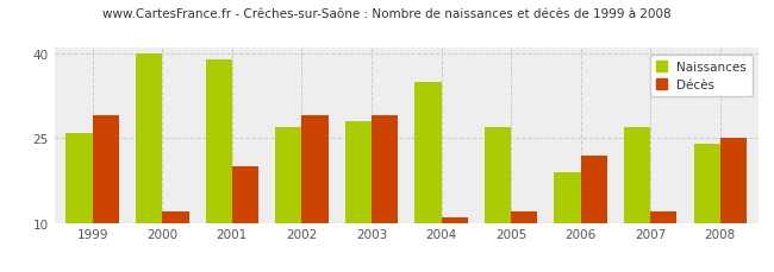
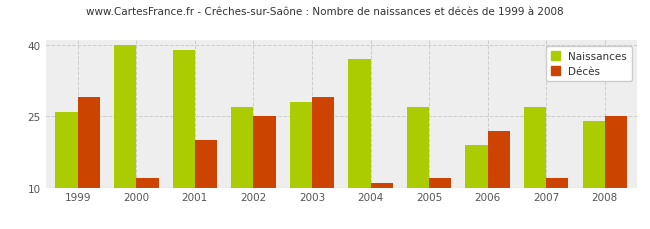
Décès/2002: 29 -> 25
Naissances/2004: 35 -> 37
